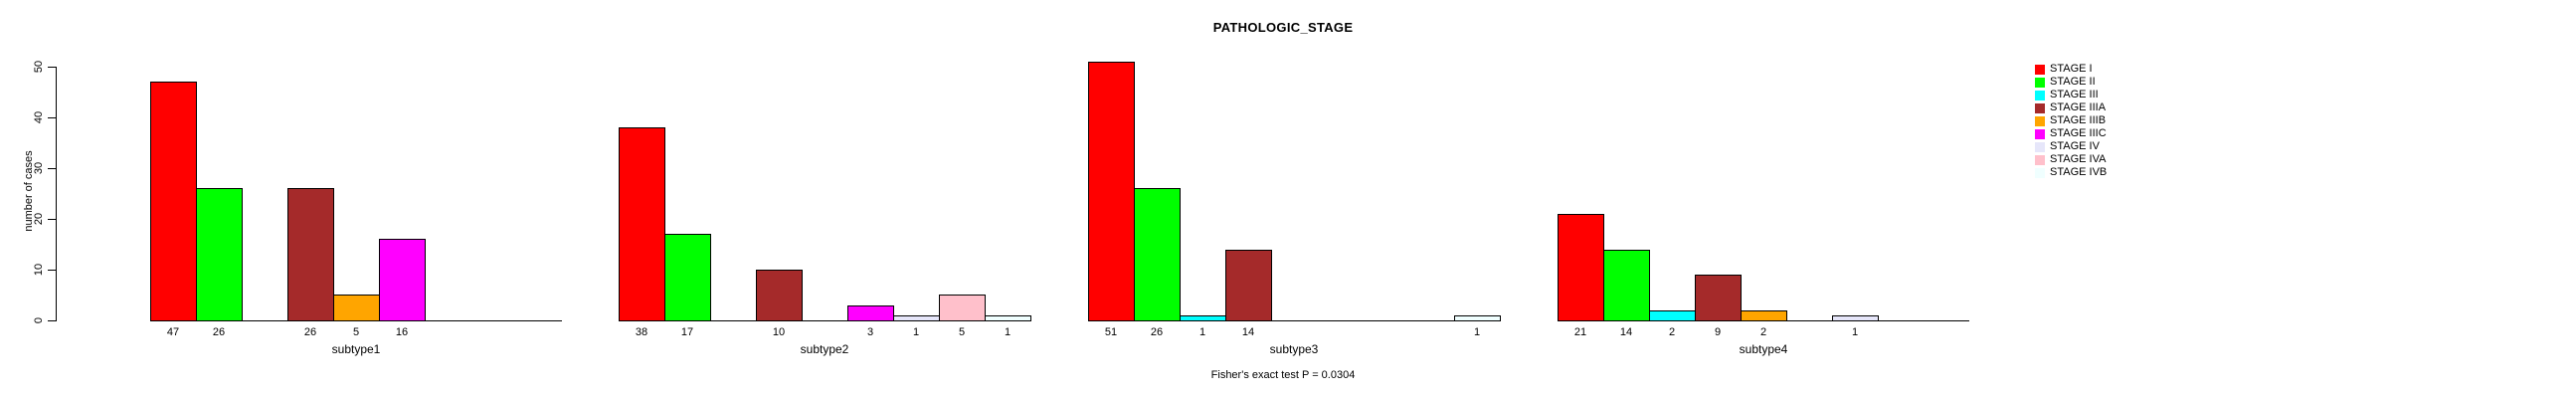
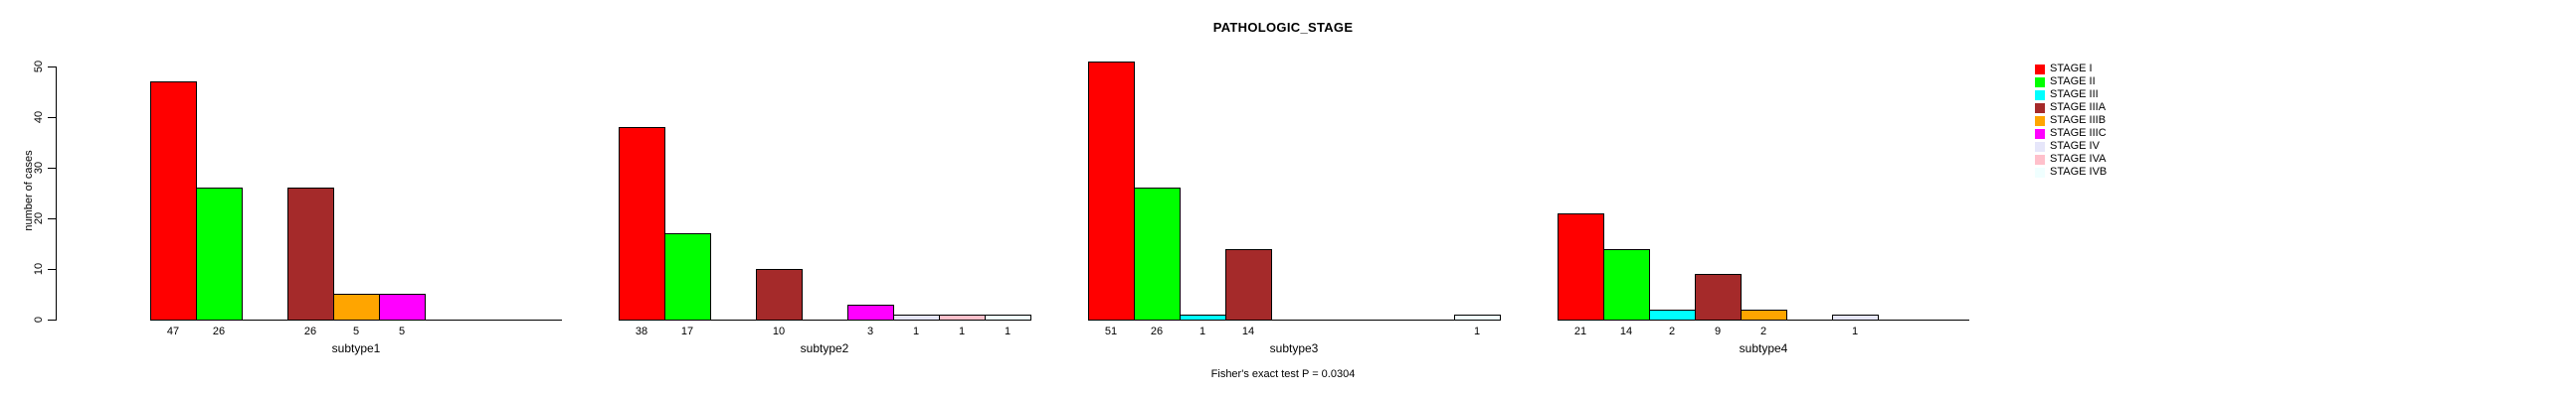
STAGE IIIC/subtype1: 16 -> 5
STAGE IVA/subtype2: 5 -> 1
